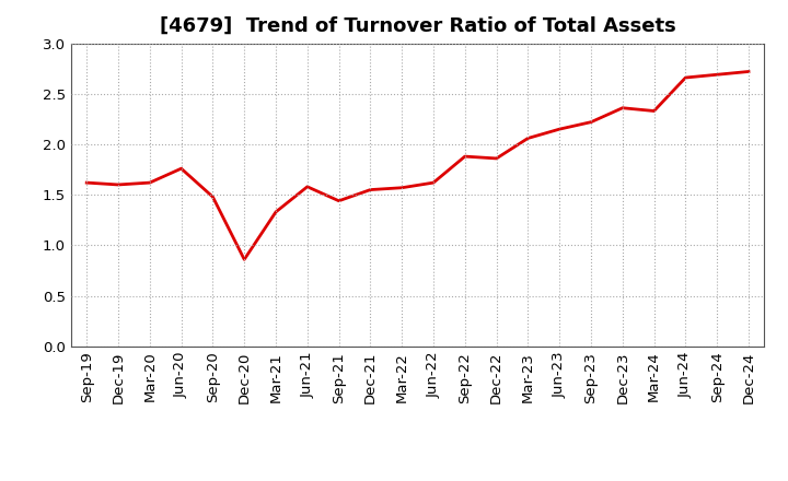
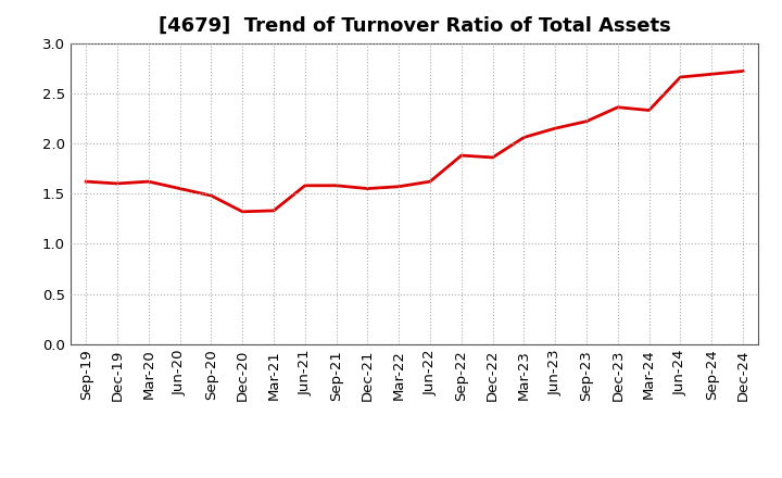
Jun-20: 1.76 -> 1.55
Dec-20: 0.86 -> 1.32
Sep-21: 1.44 -> 1.58
